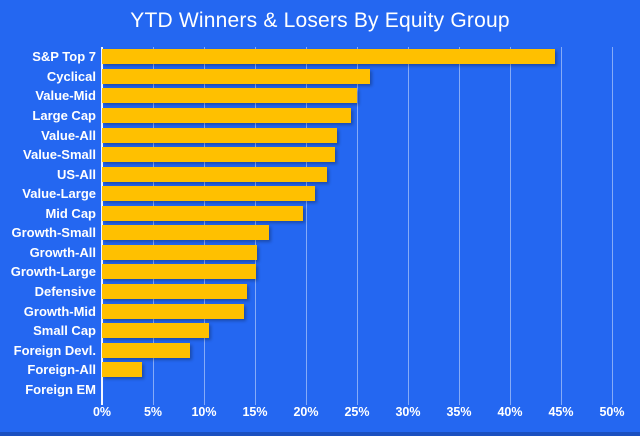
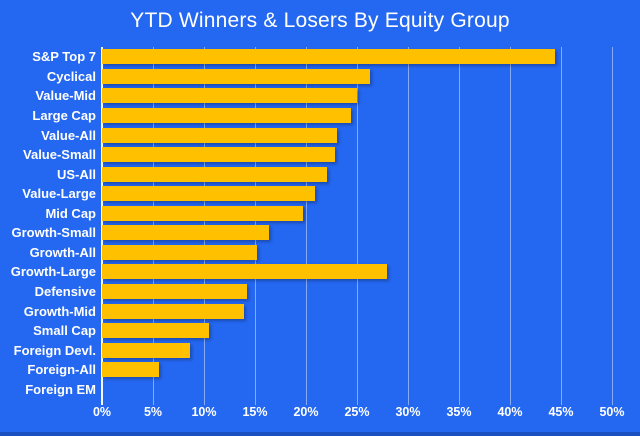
Growth-Large: 15.1% -> 27.9%
Foreign-All: 3.9% -> 5.6%
